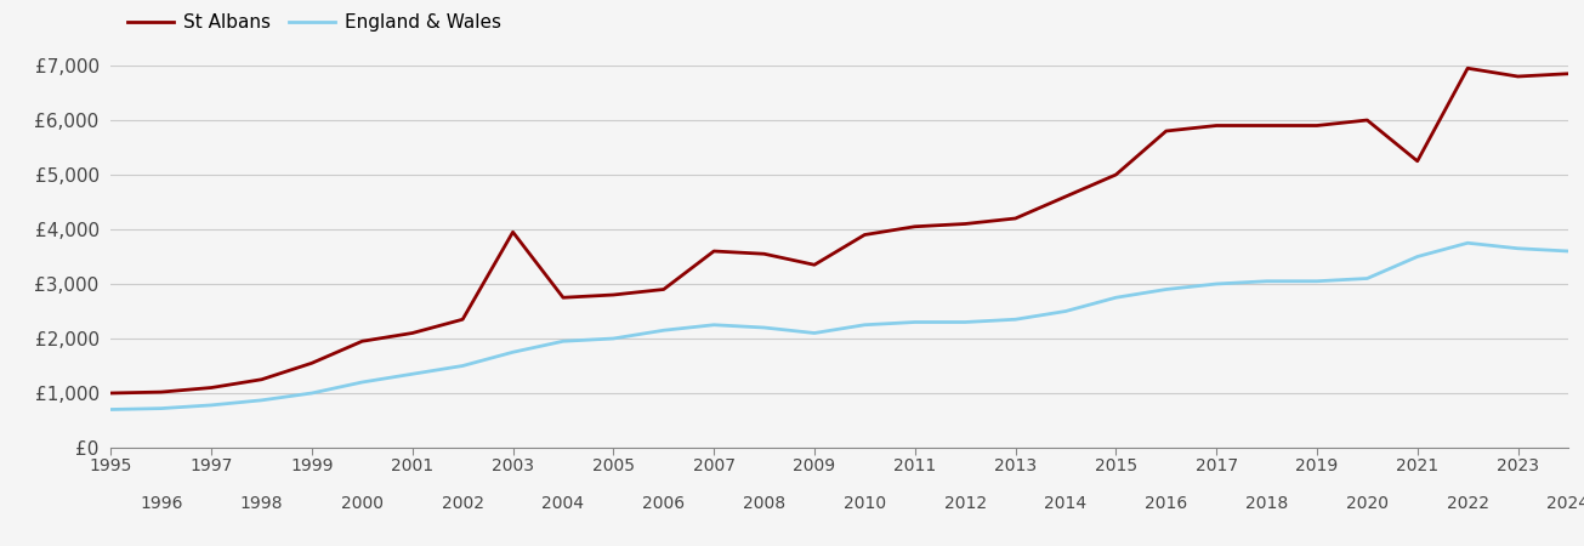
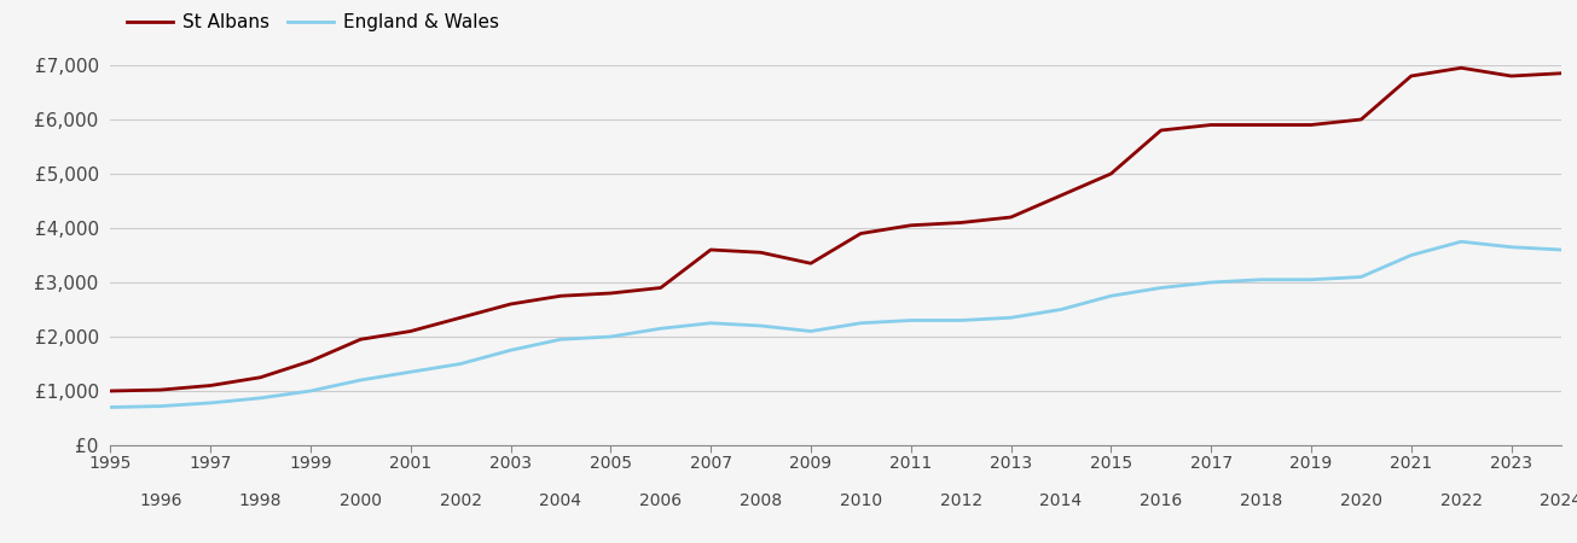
St Albans/2003: £3,950 -> £2,600
St Albans/2021: £5,250 -> £6,800
